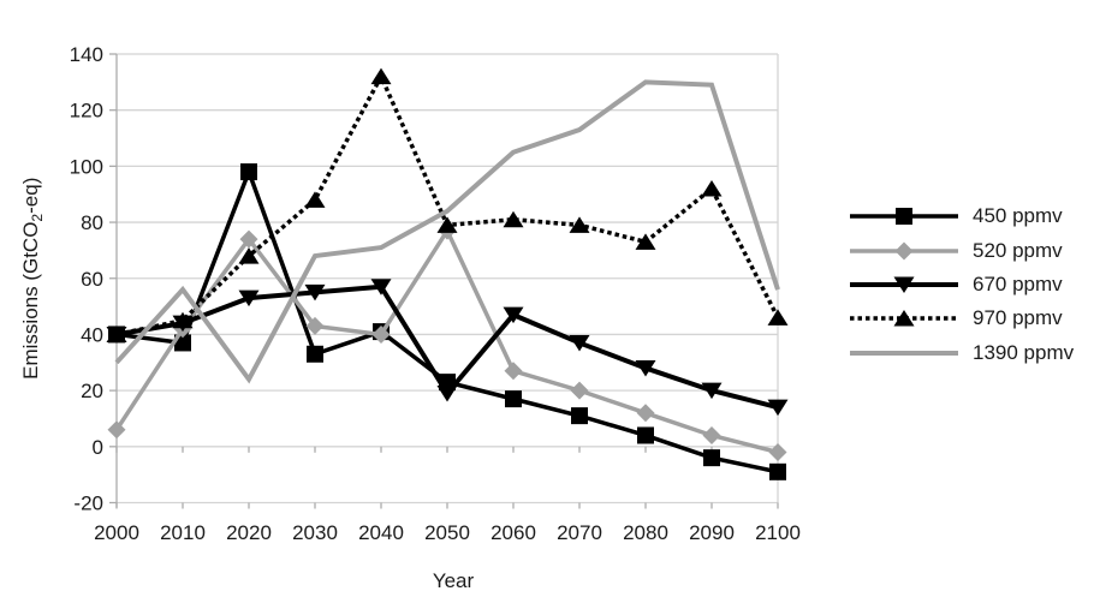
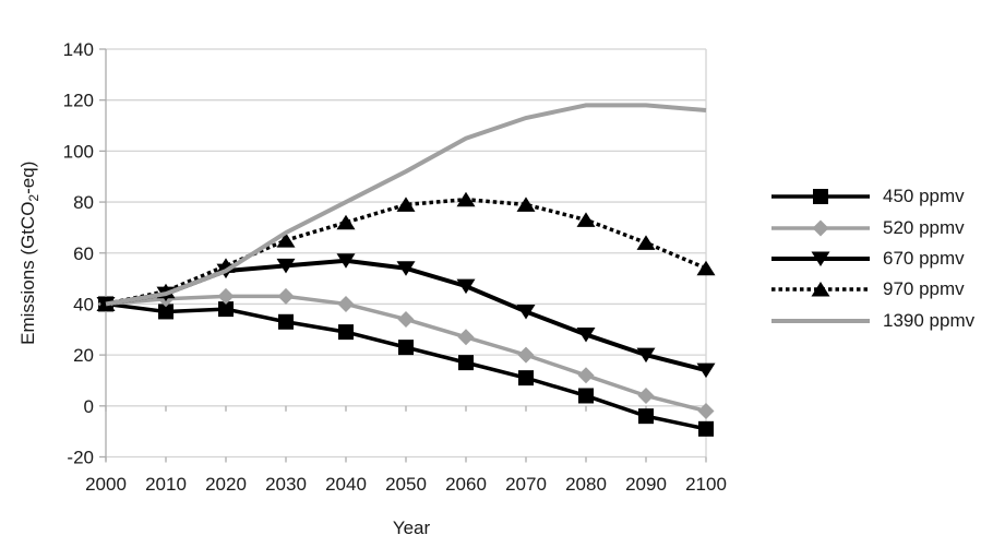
520 ppmv/2000: 6 -> 40
1390 ppmv/2000: 30 -> 40
1390 ppmv/2010: 56 -> 44
450 ppmv/2020: 98 -> 38
520 ppmv/2020: 74 -> 43
970 ppmv/2020: 68 -> 55
1390 ppmv/2020: 24 -> 53
970 ppmv/2030: 88 -> 65
450 ppmv/2040: 41 -> 29
970 ppmv/2040: 132 -> 72
1390 ppmv/2040: 71 -> 80
520 ppmv/2050: 77 -> 34
670 ppmv/2050: 19 -> 54
1390 ppmv/2050: 84 -> 92
1390 ppmv/2080: 130 -> 118
970 ppmv/2090: 92 -> 64
1390 ppmv/2090: 129 -> 118
970 ppmv/2100: 46 -> 54
1390 ppmv/2100: 56 -> 116
